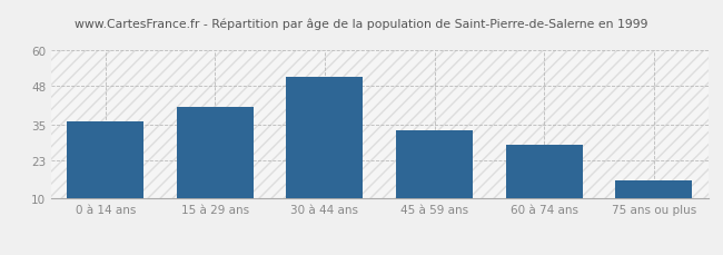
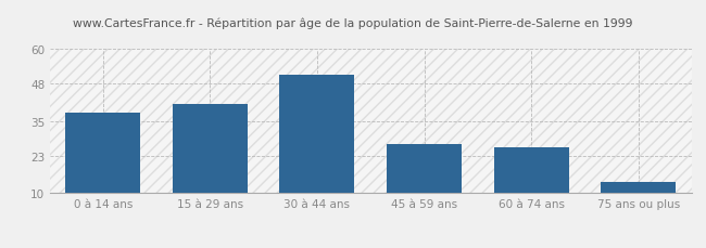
0 à 14 ans: 36 -> 38
45 à 59 ans: 33 -> 27
60 à 74 ans: 28 -> 26
75 ans ou plus: 16 -> 14
